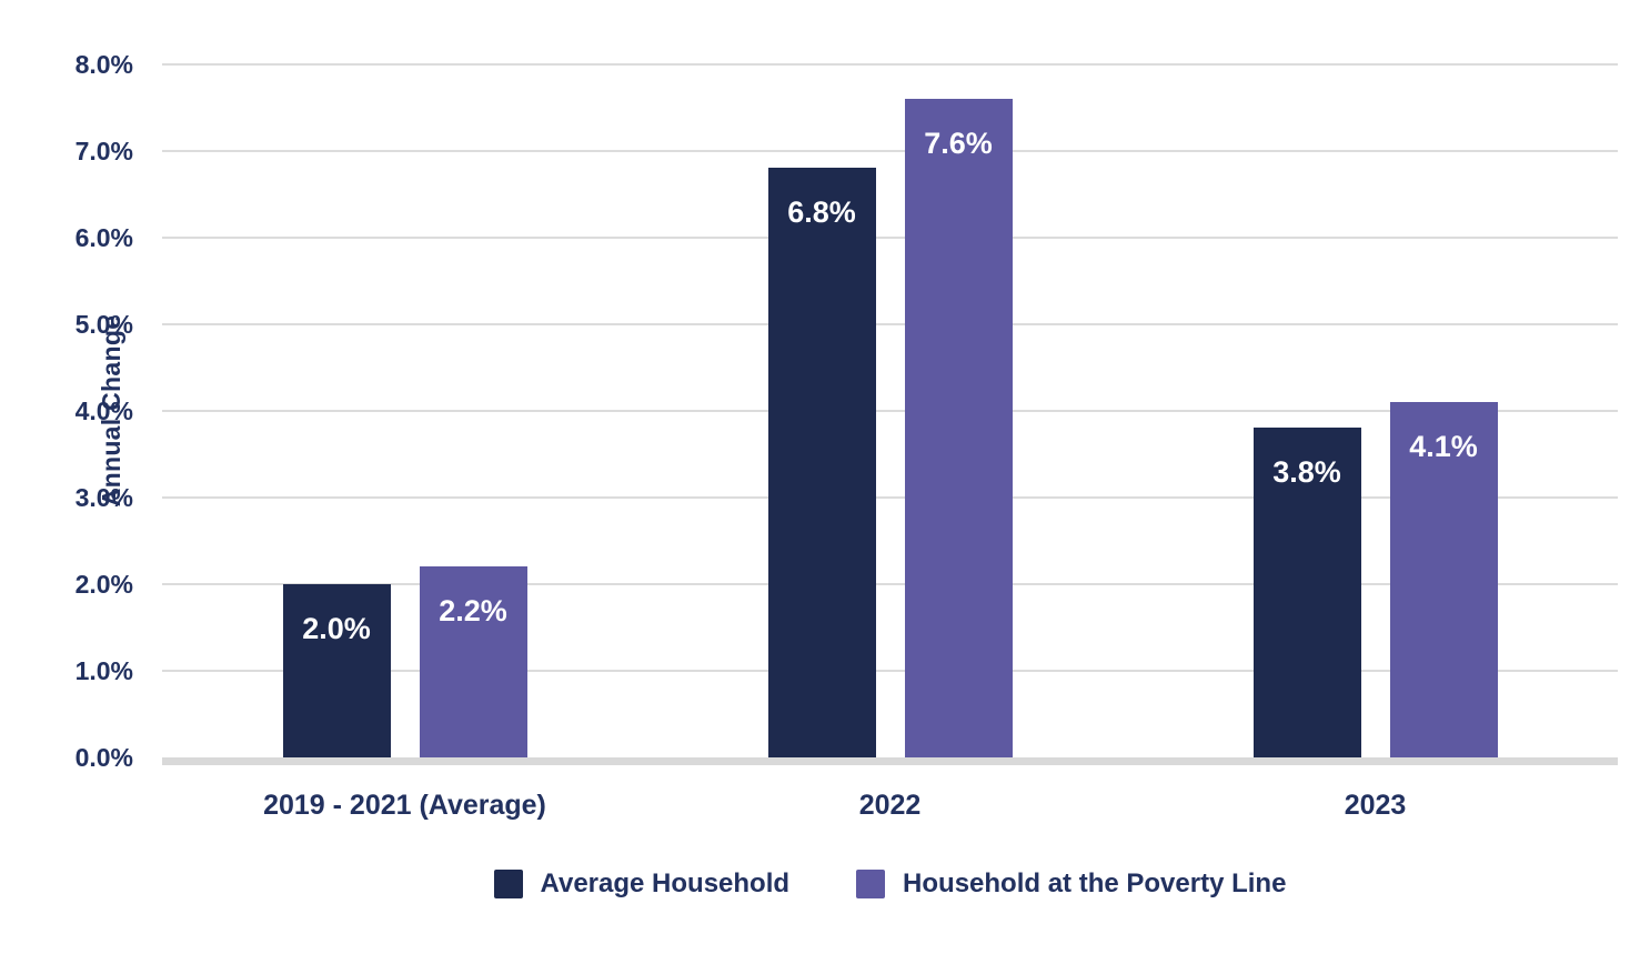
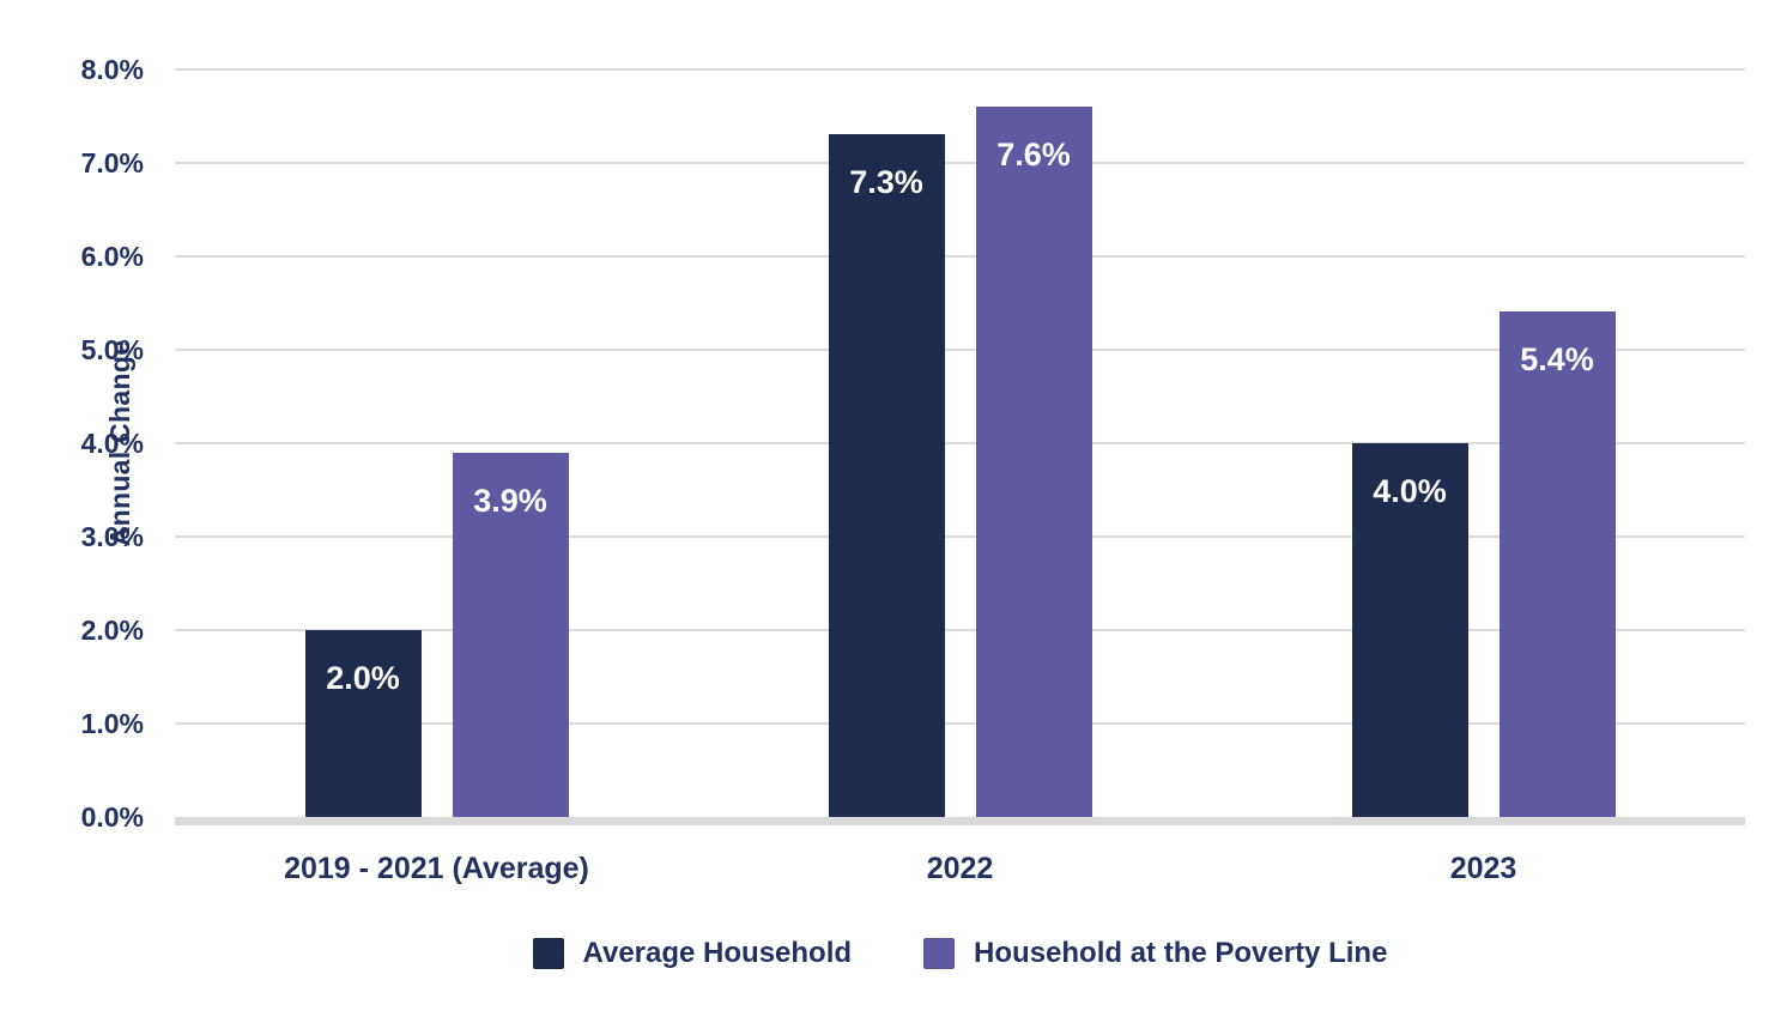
Household at the Poverty Line/2019 - 2021 (Average): 2.2% -> 3.9%
Average Household/2022: 6.8% -> 7.3%
Average Household/2023: 3.8% -> 4.0%
Household at the Poverty Line/2023: 4.1% -> 5.4%
